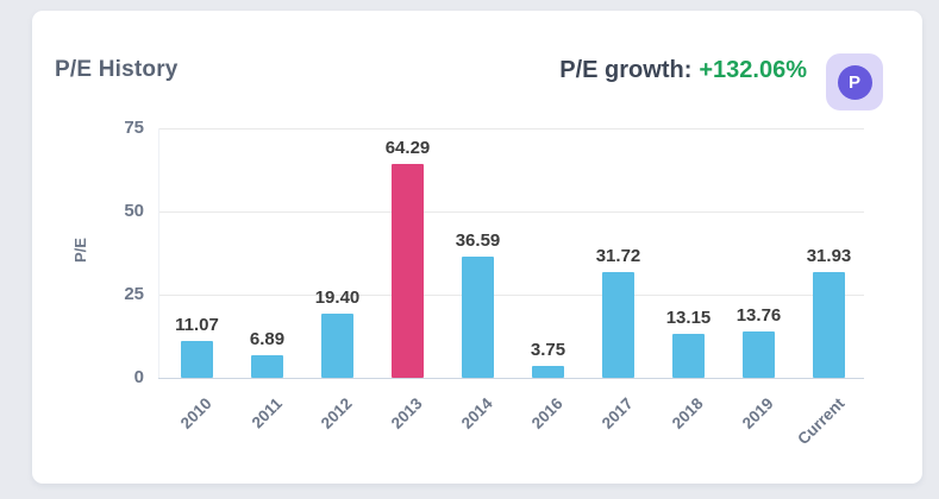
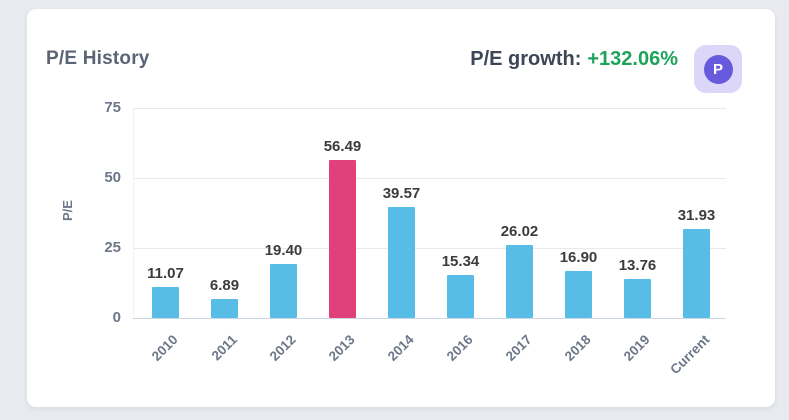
2013: 64.29 -> 56.49
2014: 36.59 -> 39.57
2016: 3.75 -> 15.34
2017: 31.72 -> 26.02
2018: 13.15 -> 16.90
